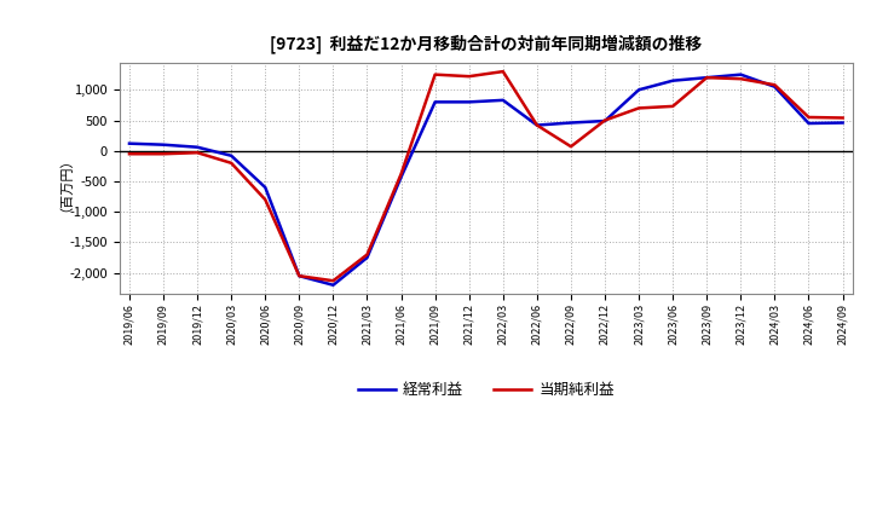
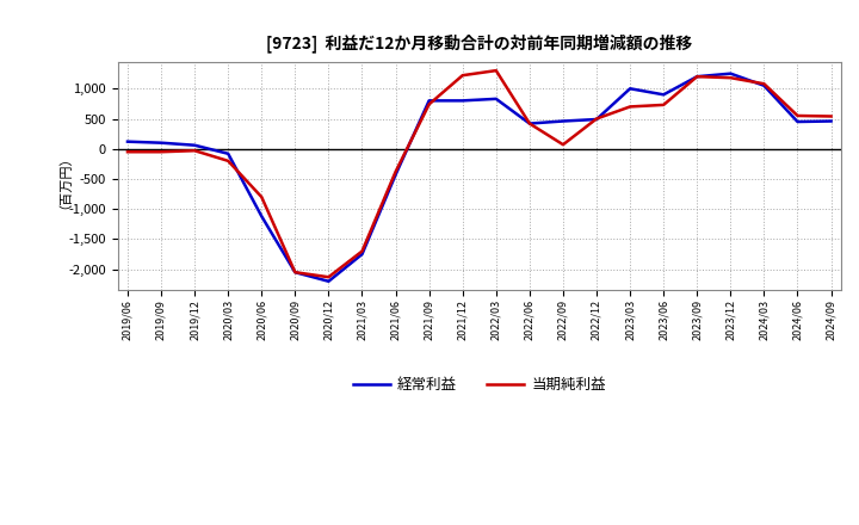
経常利益/2020/06: -600 -> -1,120
当期純利益/2021/09: 1,250 -> 740
経常利益/2023/06: 1,150 -> 900
